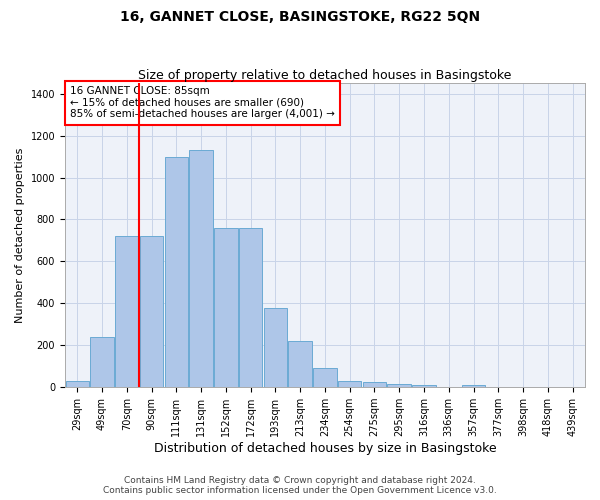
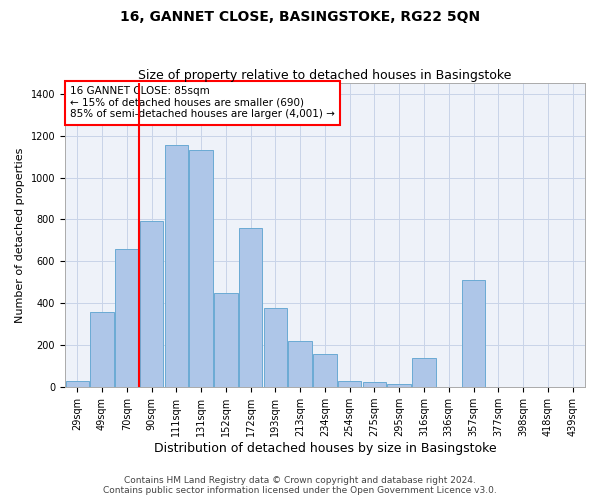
49sqm: 240 -> 360
70sqm: 720 -> 660
90sqm: 720 -> 795
111sqm: 1100 -> 1155
152sqm: 760 -> 450
234sqm: 90 -> 160
316sqm: 10 -> 140
357sqm: 10 -> 510
